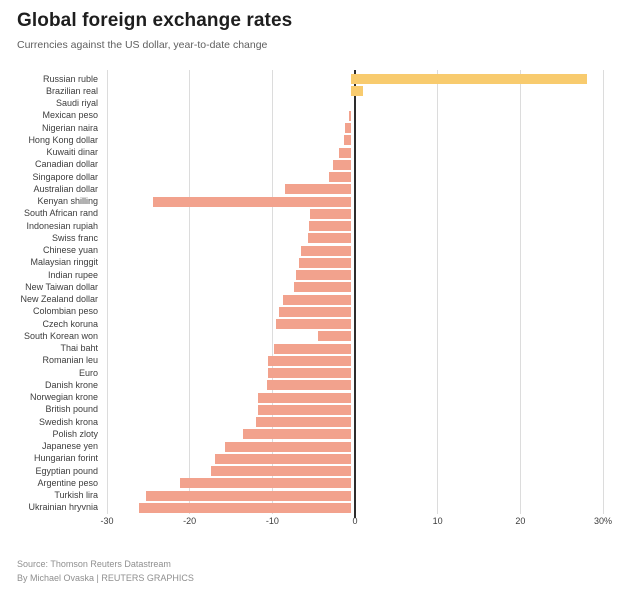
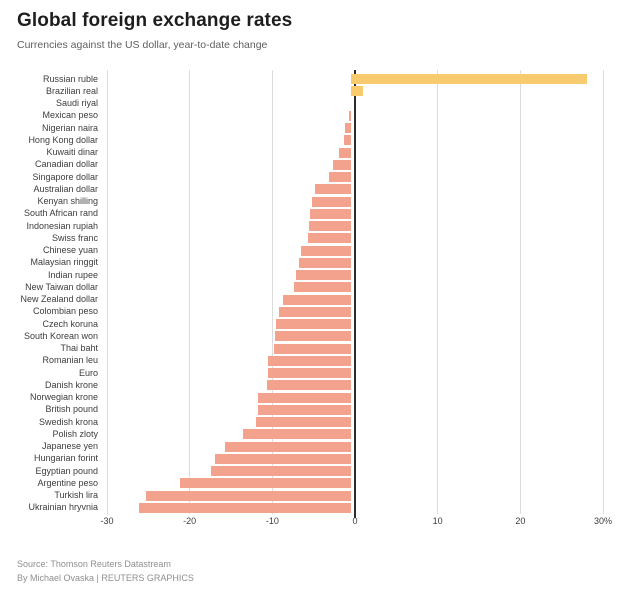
Australian dollar: -8% -> -4%
Kenyan shilling: -24% -> -5%
South Korean won: -4% -> -9%
